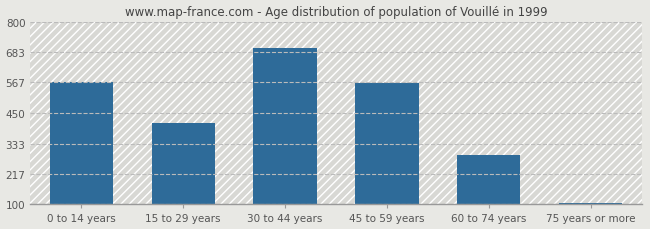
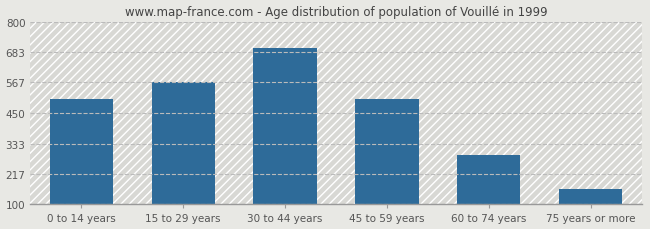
0 to 14 years: 567 -> 505
15 to 29 years: 413 -> 570
45 to 59 years: 563 -> 505
75 years or more: 107 -> 160
